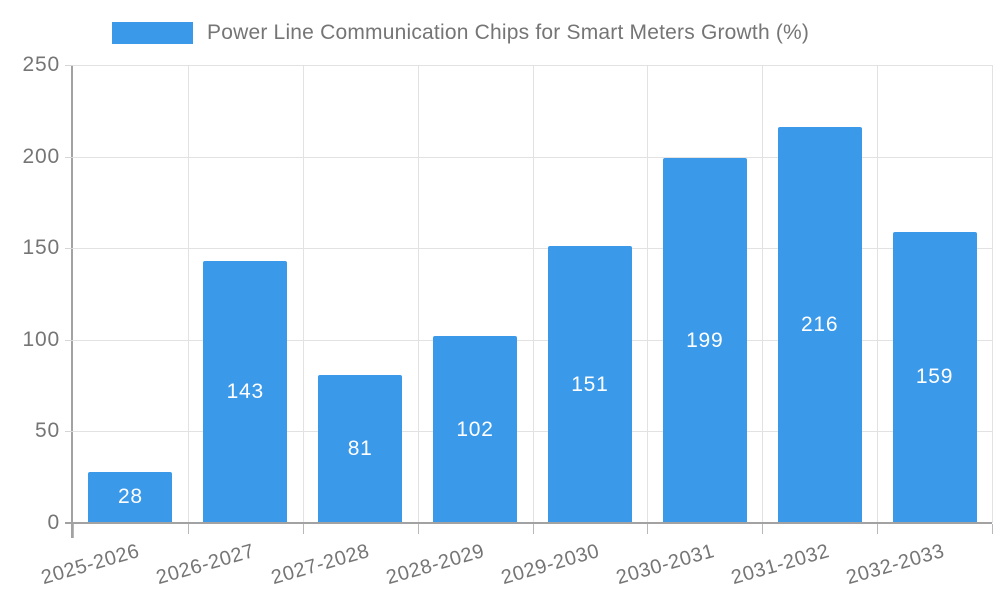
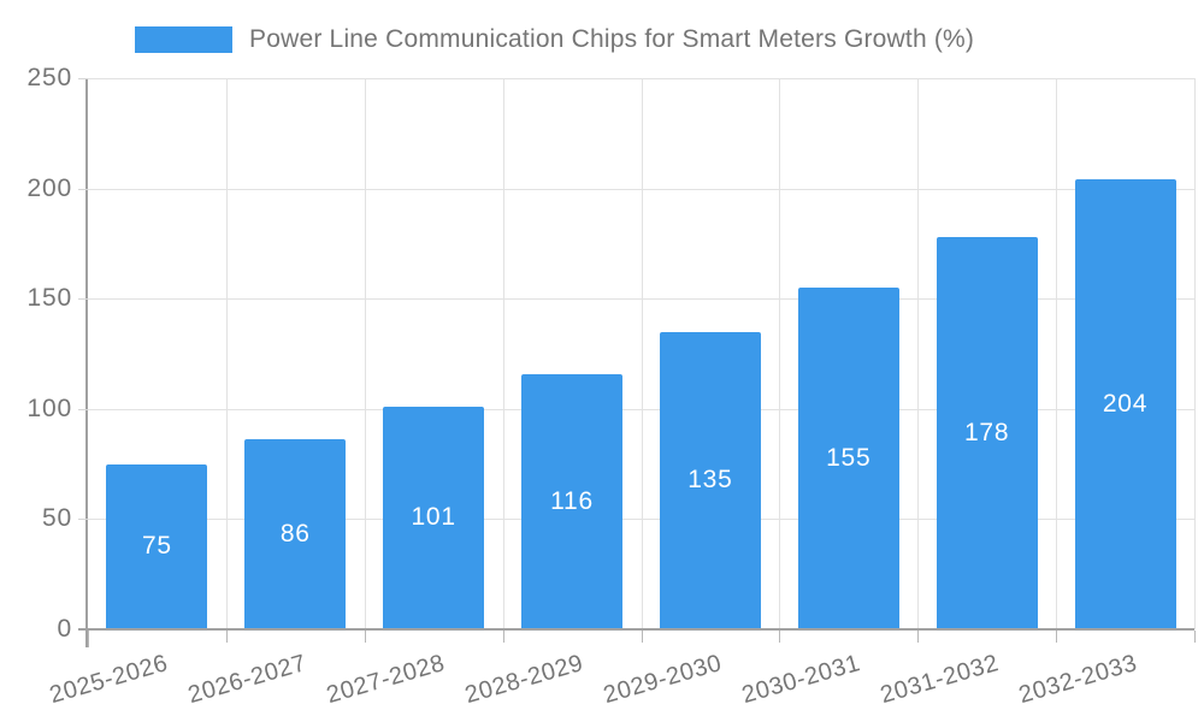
2025-2026: 28 -> 75
2026-2027: 143 -> 86
2027-2028: 81 -> 101
2028-2029: 102 -> 116
2029-2030: 151 -> 135
2030-2031: 199 -> 155
2031-2032: 216 -> 178
2032-2033: 159 -> 204
